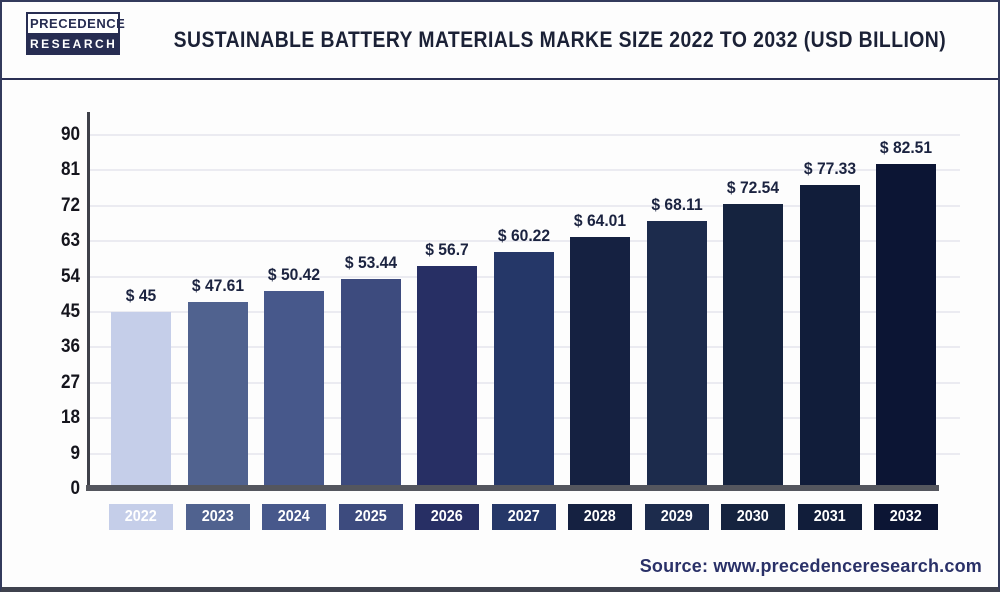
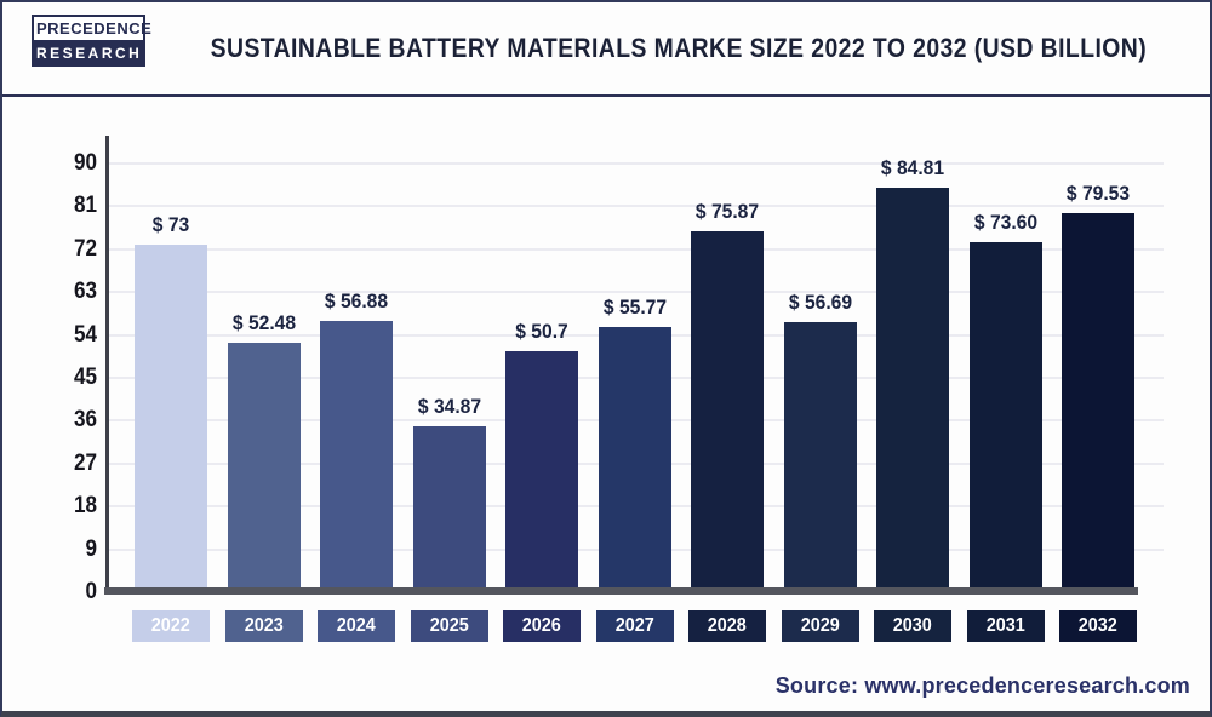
2022: 45 -> 73
2023: 47.61 -> 52.48
2024: 50.42 -> 56.88
2025: 53.44 -> 34.87
2026: 56.7 -> 50.7
2027: 60.22 -> 55.77
2028: 64.01 -> 75.87
2029: 68.11 -> 56.69
2030: 72.54 -> 84.81
2031: 77.33 -> 73.60
2032: 82.51 -> 79.53
